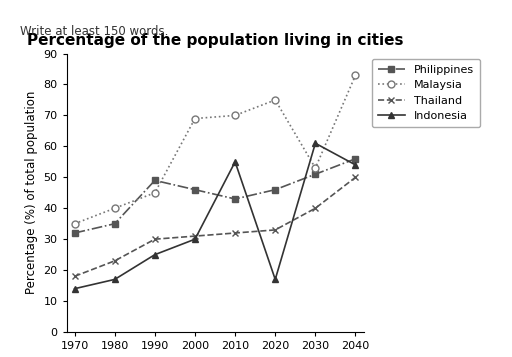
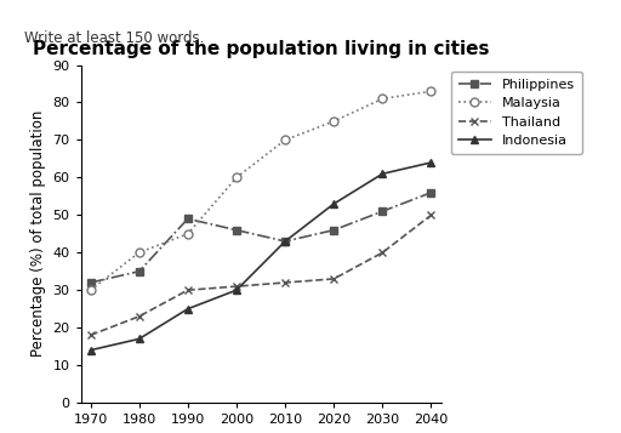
Malaysia/1970: 35 -> 30
Malaysia/2000: 69 -> 60
Indonesia/2010: 55 -> 43
Indonesia/2020: 17 -> 53
Malaysia/2030: 53 -> 81
Indonesia/2040: 54 -> 64
